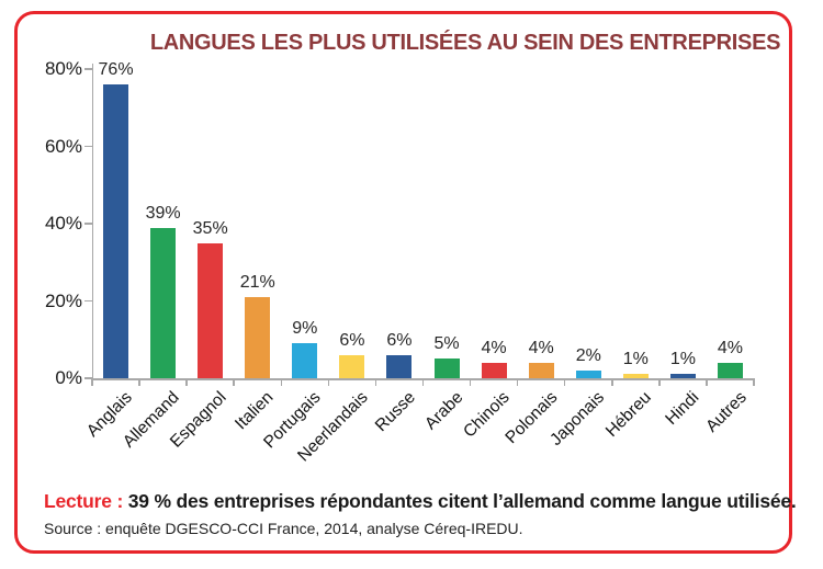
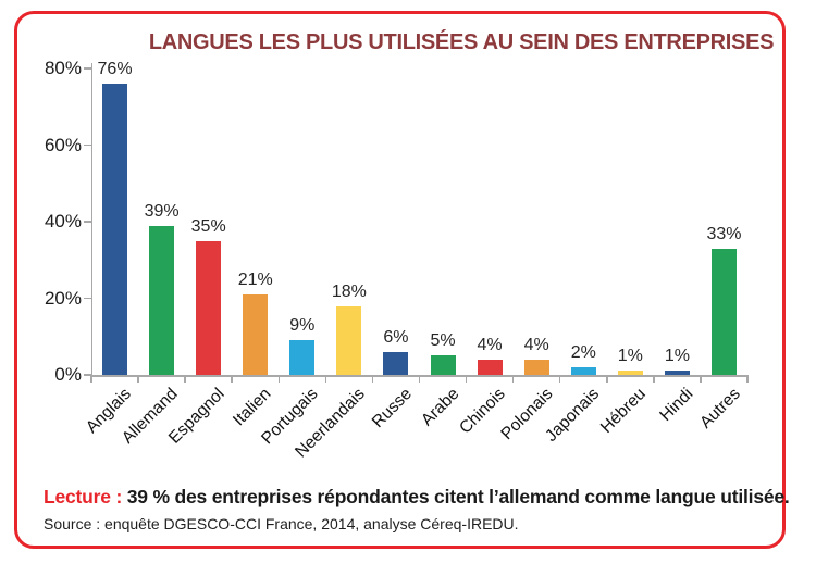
Neerlandais: 6% -> 18%
Autres: 4% -> 33%
